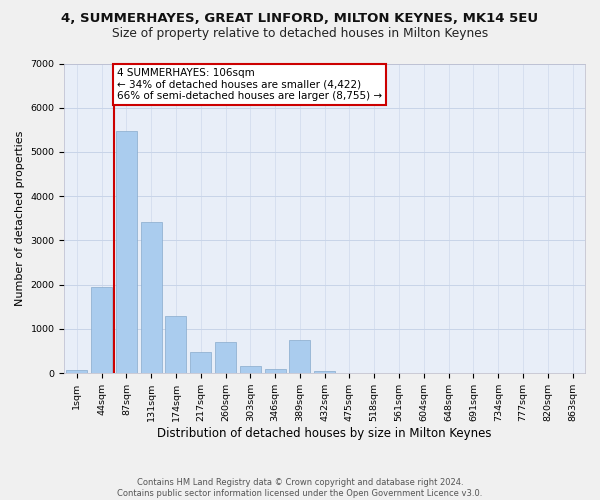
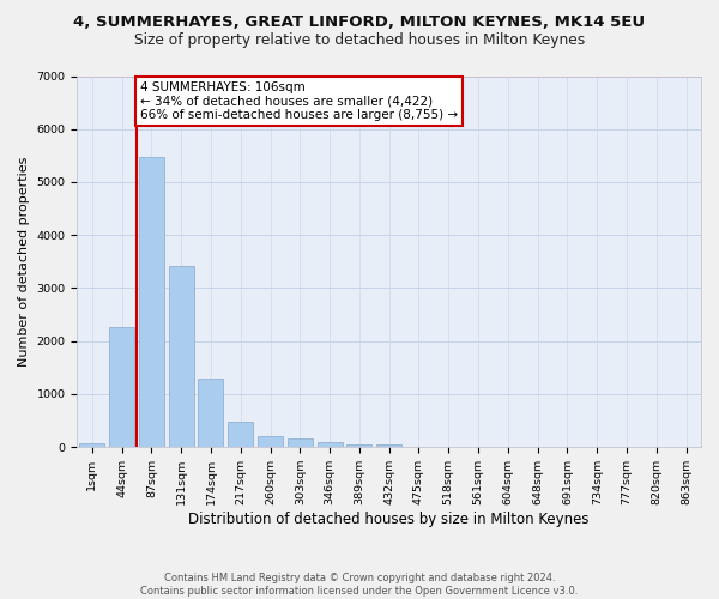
44sqm: 1950 -> 2270
260sqm: 700 -> 200
389sqm: 750 -> 60
